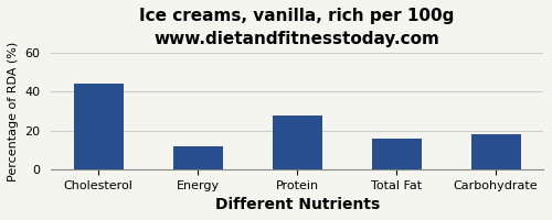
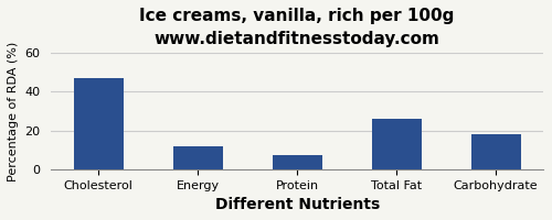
Cholesterol: 44 -> 47
Protein: 28 -> 7
Total Fat: 16 -> 26
